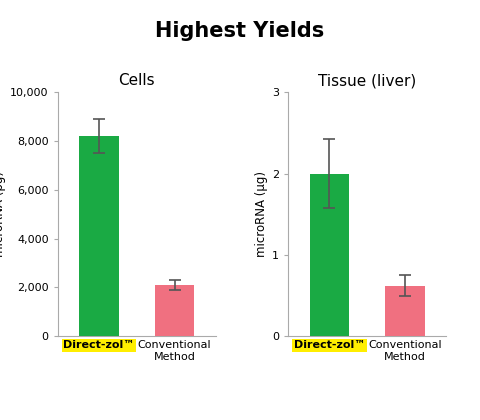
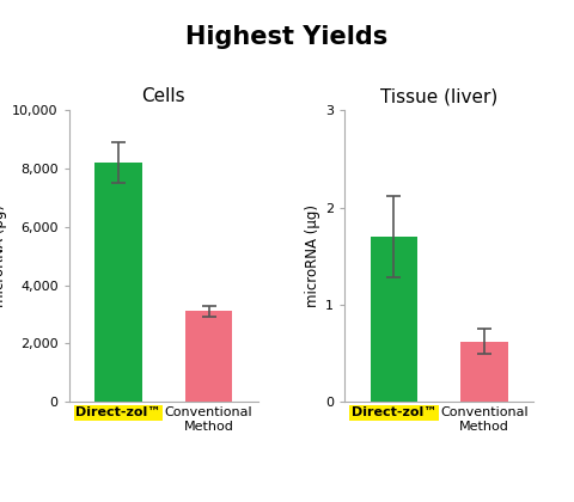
Cells/Conventional Method: 2,100 -> 3,100
Tissue (liver)/Direct-zol™: 2.00 -> 1.70
